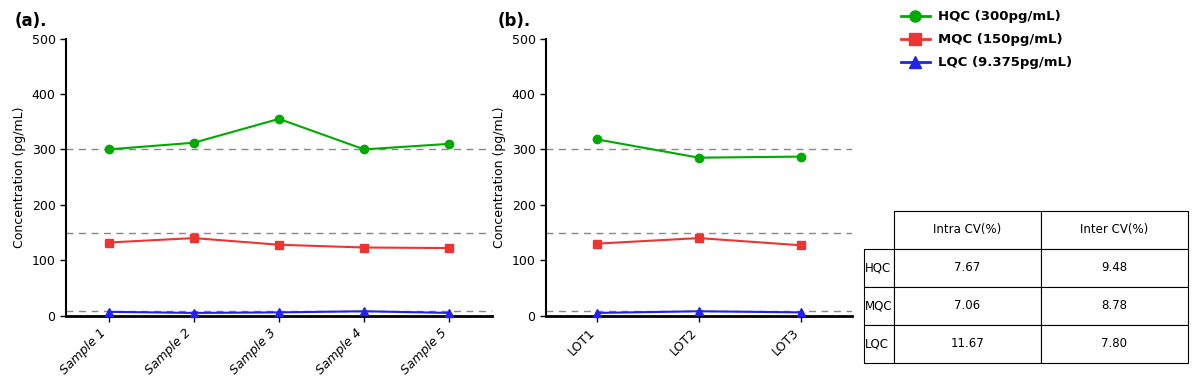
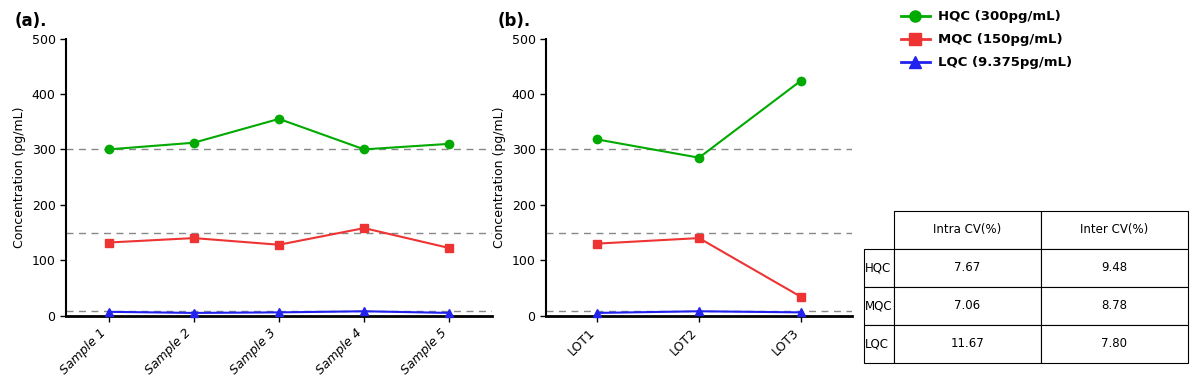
MQC (150pg/mL)/Sample 4: 123 -> 158
HQC (300pg/mL)/LOT3: 287 -> 424
MQC (150pg/mL)/LOT3: 127 -> 34
